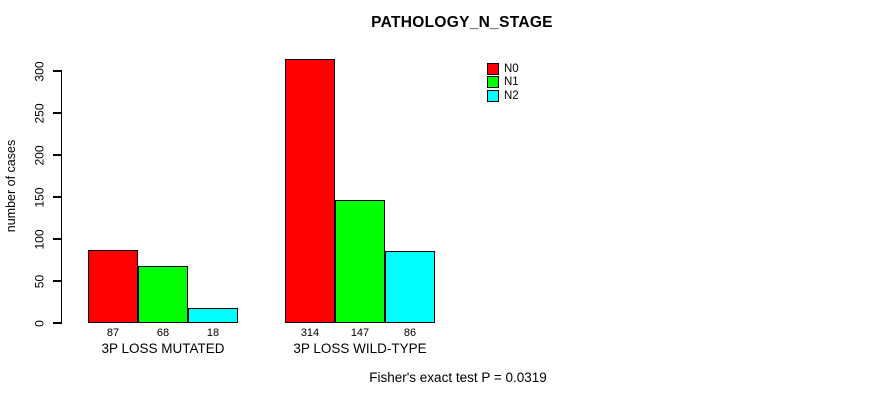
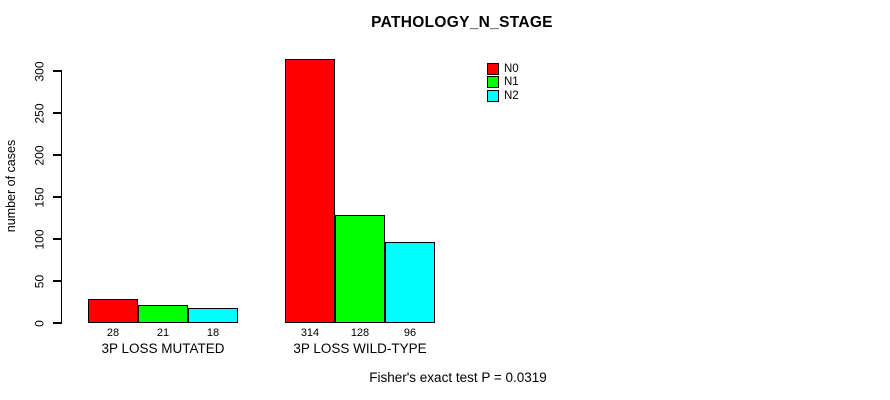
N0/3P LOSS MUTATED: 87 -> 28
N1/3P LOSS MUTATED: 68 -> 21
N1/3P LOSS WILD-TYPE: 147 -> 128
N2/3P LOSS WILD-TYPE: 86 -> 96
